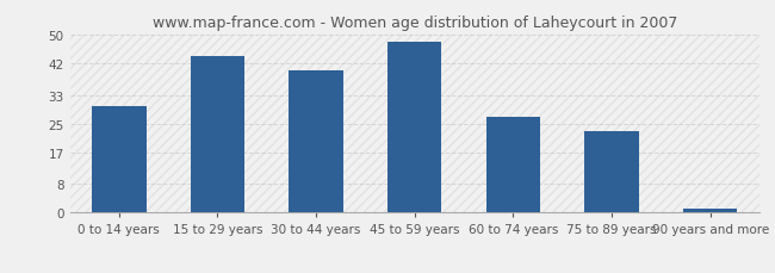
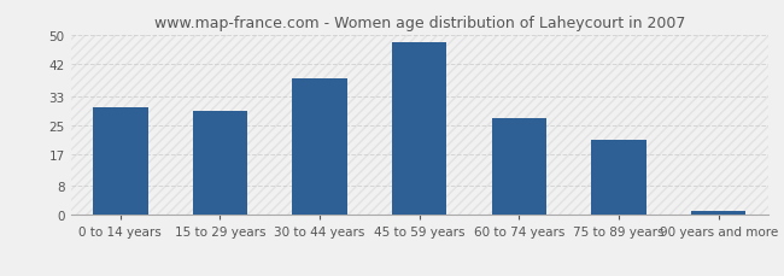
15 to 29 years: 44 -> 29
30 to 44 years: 40 -> 38
75 to 89 years: 23 -> 21
